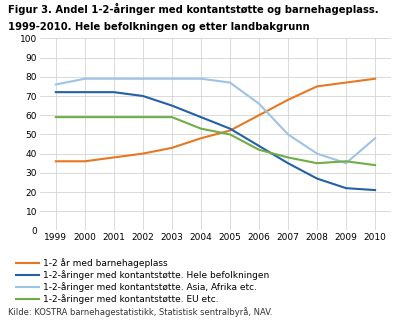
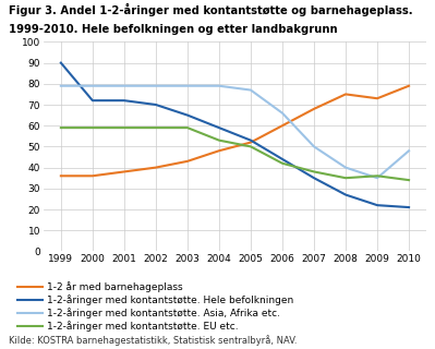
1-2-åringer med kontantstøtte. Hele befolkningen/1999: 72 -> 90
1-2-åringer med kontantstøtte. Asia, Afrika etc./1999: 76 -> 79
1-2 år med barnehageplass/2009: 77 -> 73
